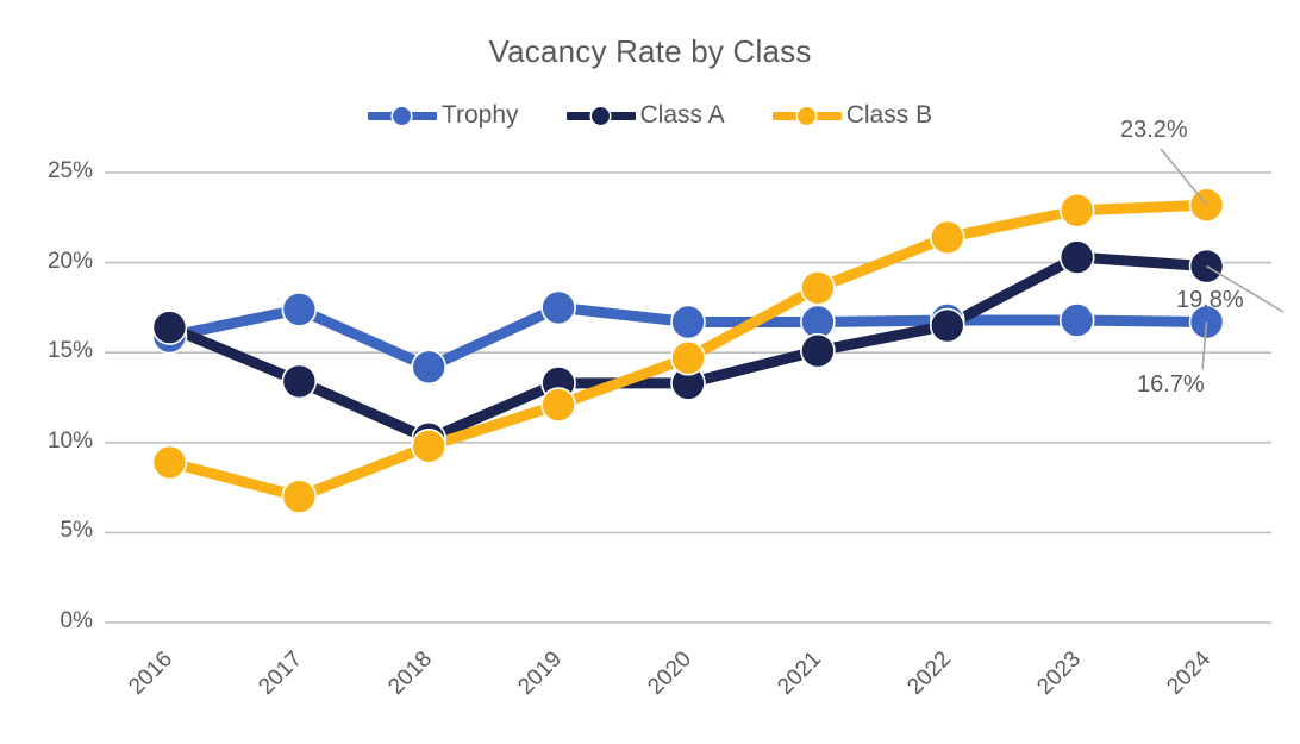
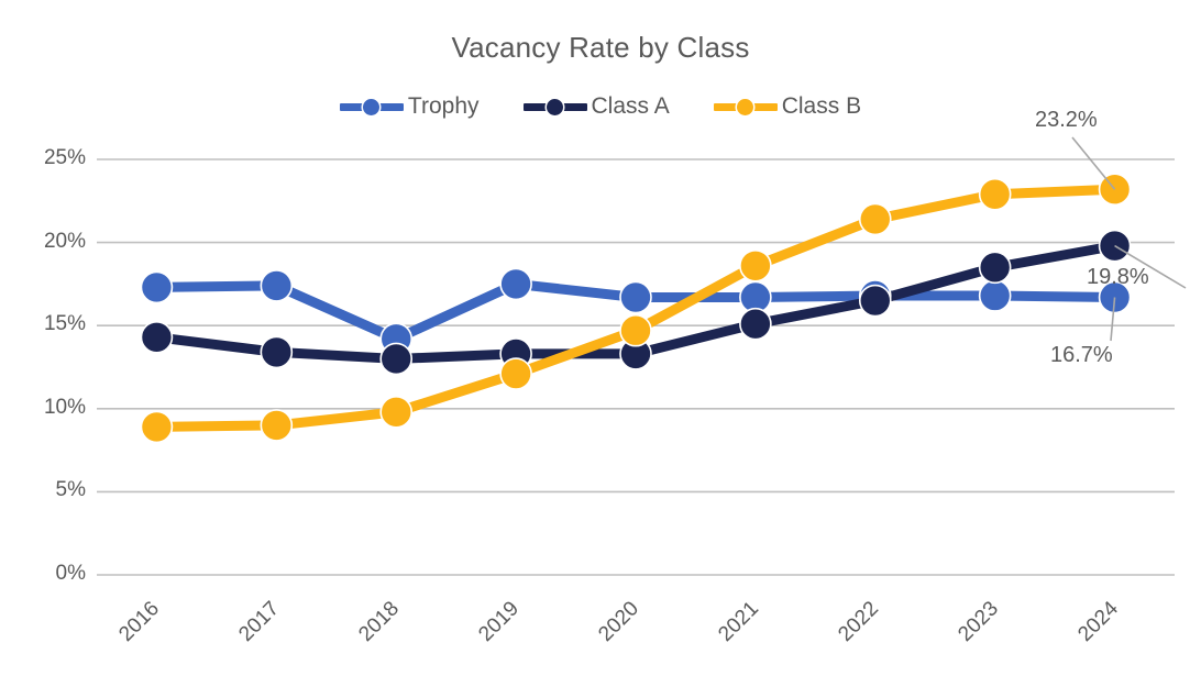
Trophy/2016: 15.9% -> 17.3%
Class A/2016: 16.4% -> 14.3%
Class B/2017: 7.0% -> 9.0%
Class A/2018: 10.2% -> 13.0%
Class A/2023: 20.3% -> 18.5%
